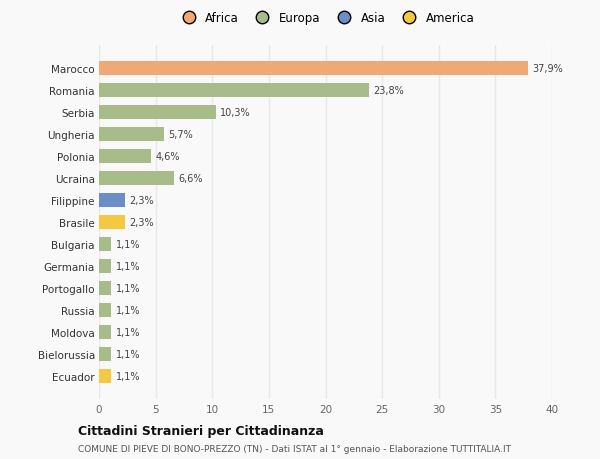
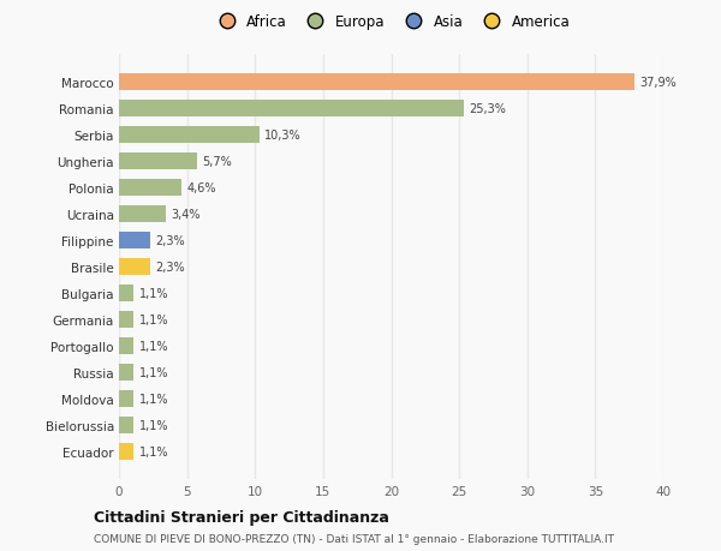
Romania: 23,8% -> 25,3%
Ucraina: 6,6% -> 3,4%
